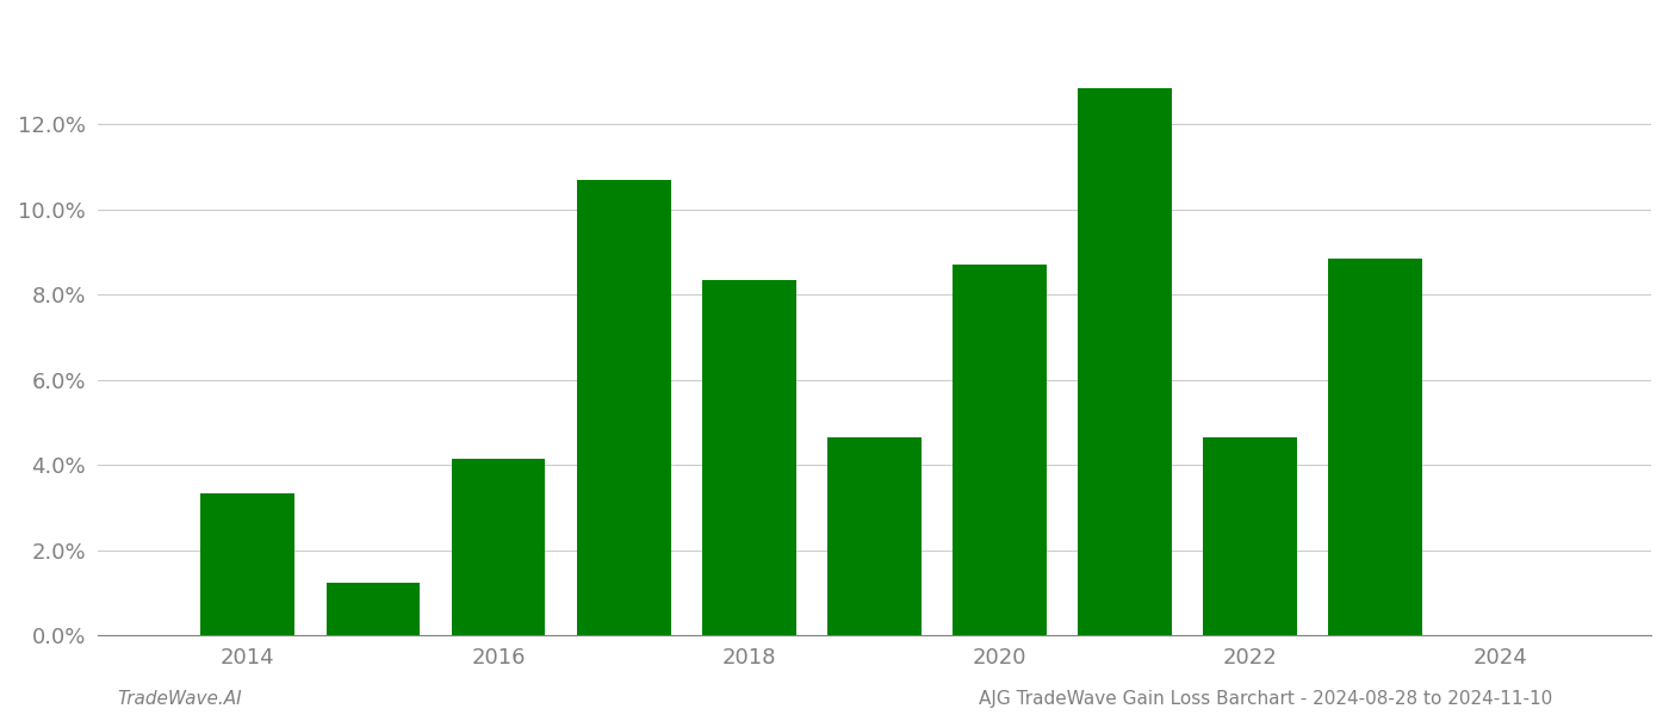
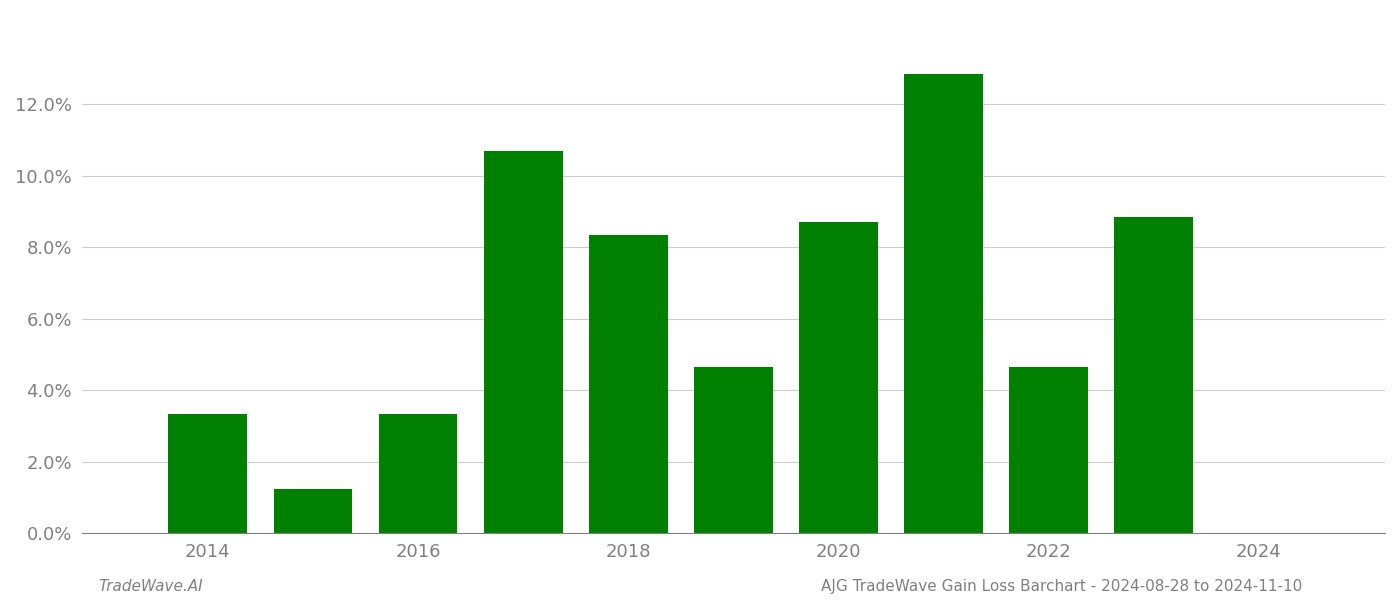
2016: 4.15% -> 3.35%
